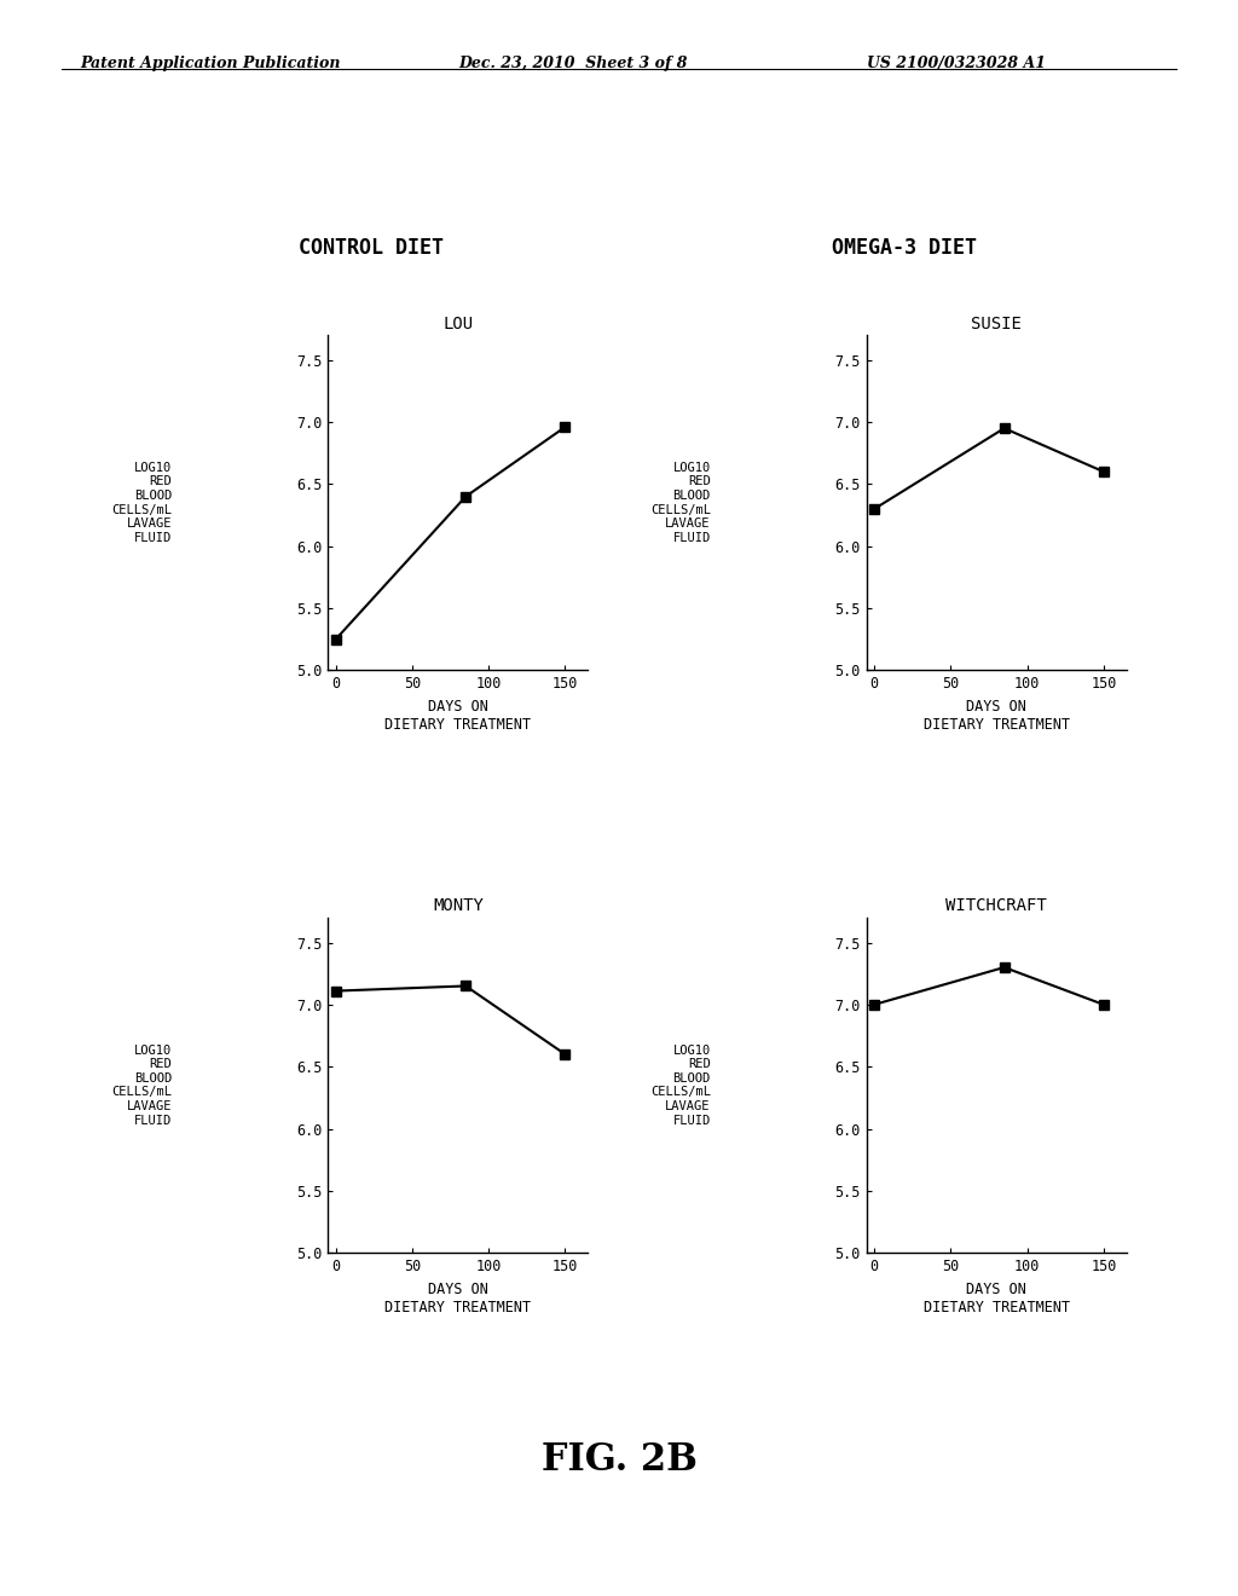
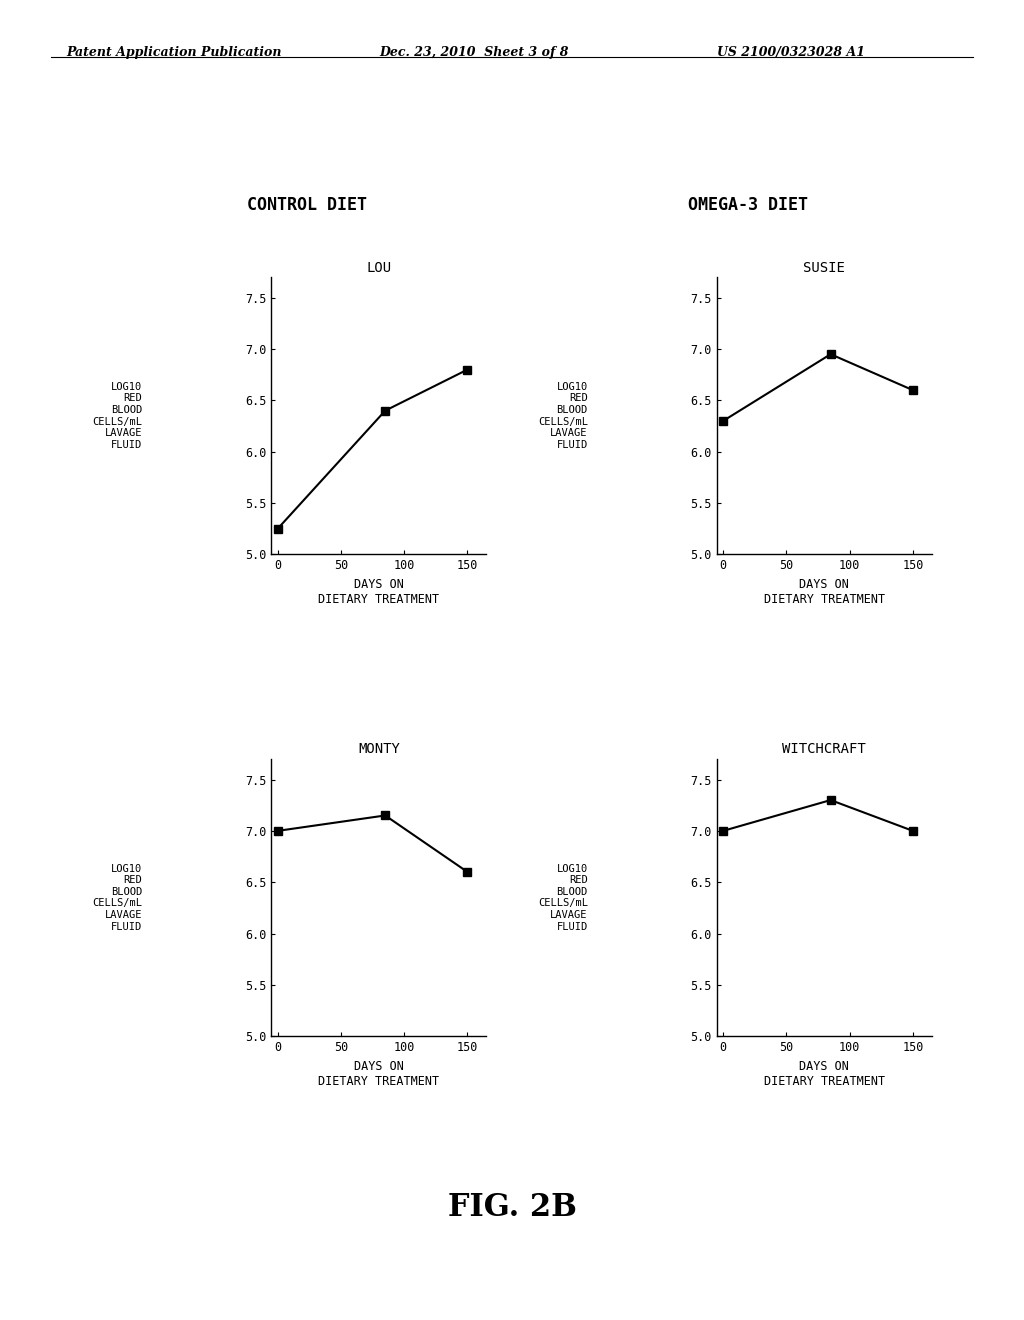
LOU/150: 6.96 -> 6.80
MONTY/0: 7.11 -> 7.00
